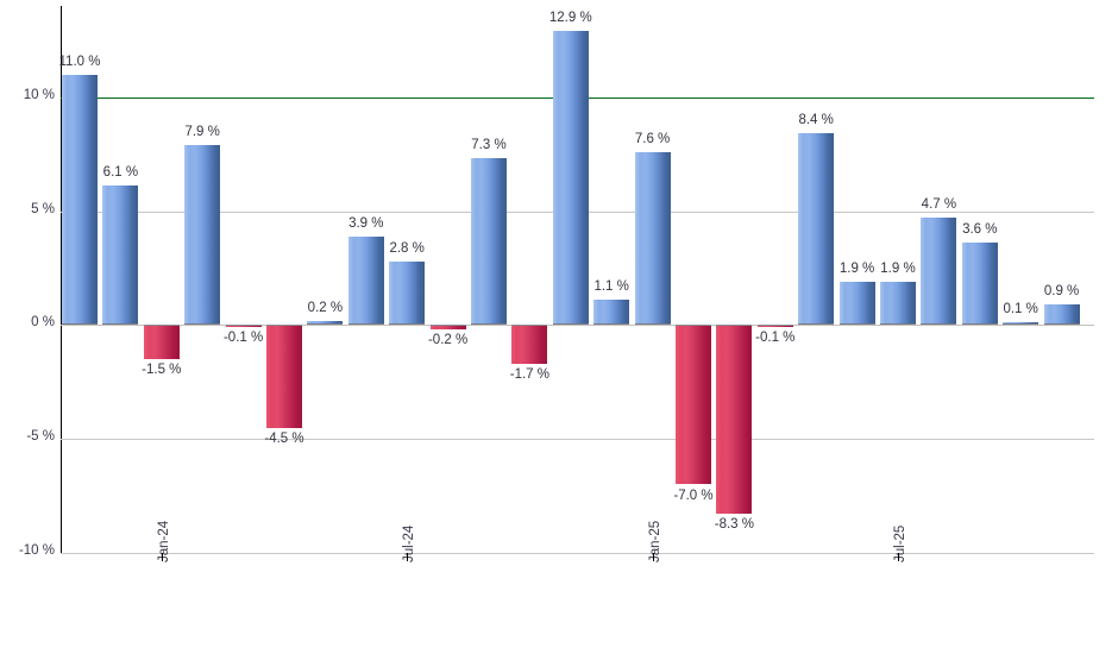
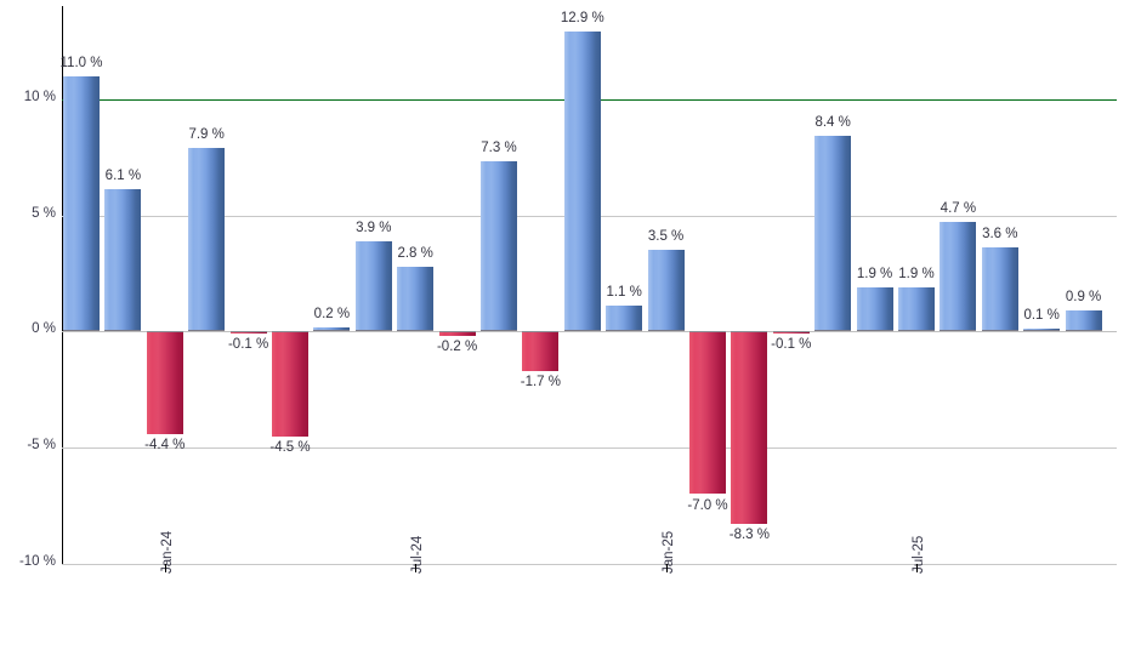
Jan-24: -1.5 -> -4.4
Jan-25: 7.6 -> 3.5
